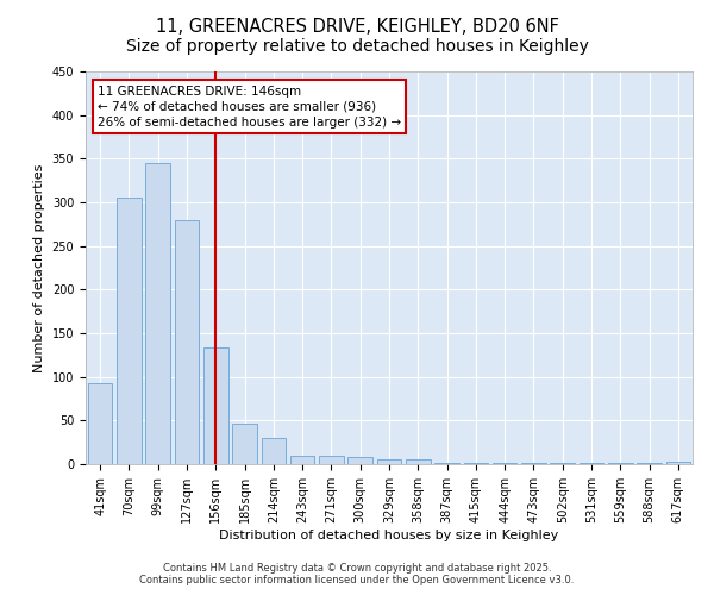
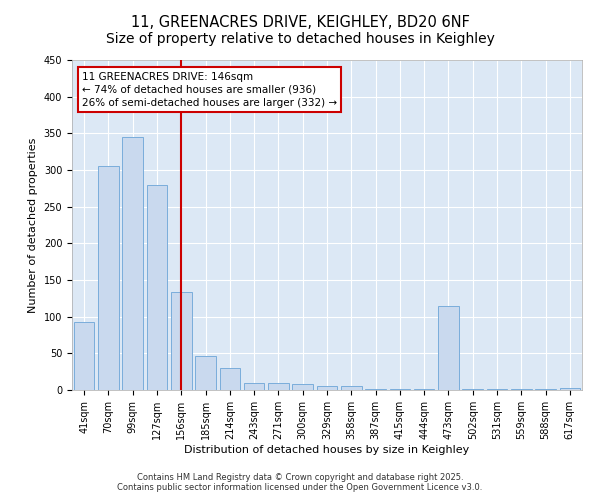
473sqm: 1 -> 114
